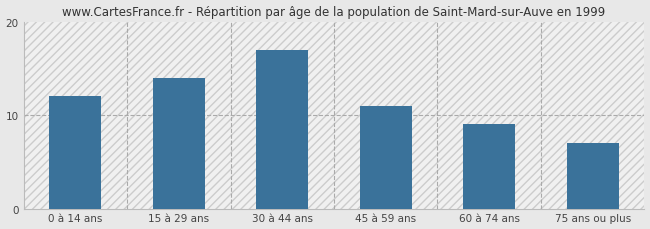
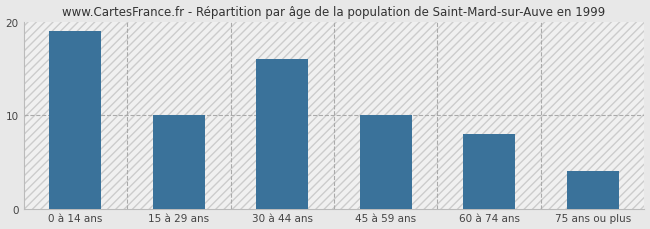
0 à 14 ans: 12 -> 19
15 à 29 ans: 14 -> 10
30 à 44 ans: 17 -> 16
45 à 59 ans: 11 -> 10
60 à 74 ans: 9 -> 8
75 ans ou plus: 7 -> 4
